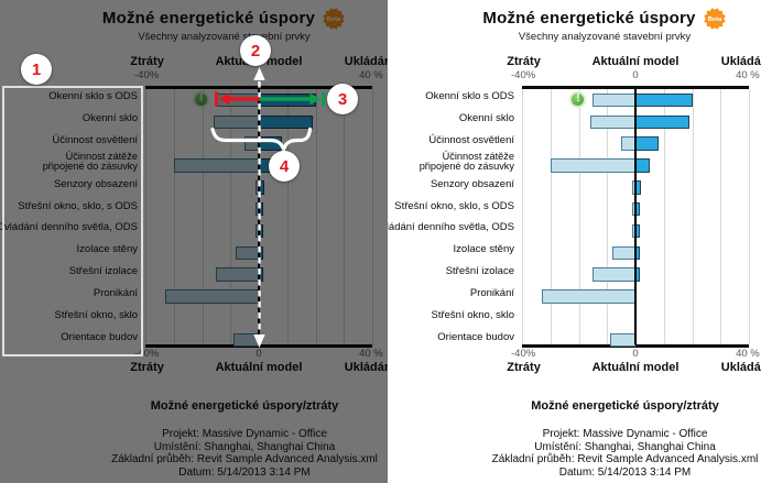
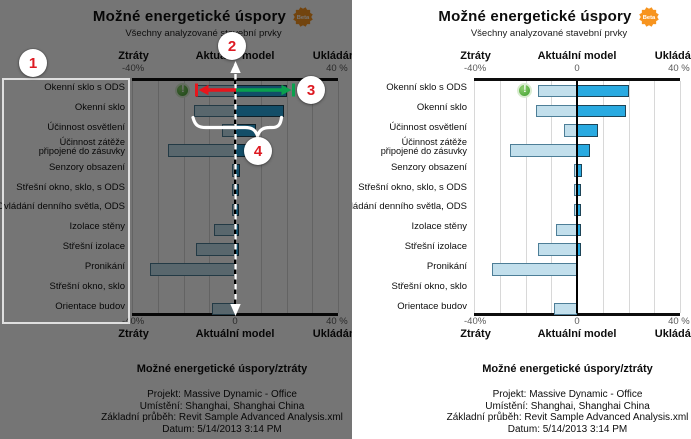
Ztráty/Účinnost zátěže připojené do zásuvky: -30% -> -26%
